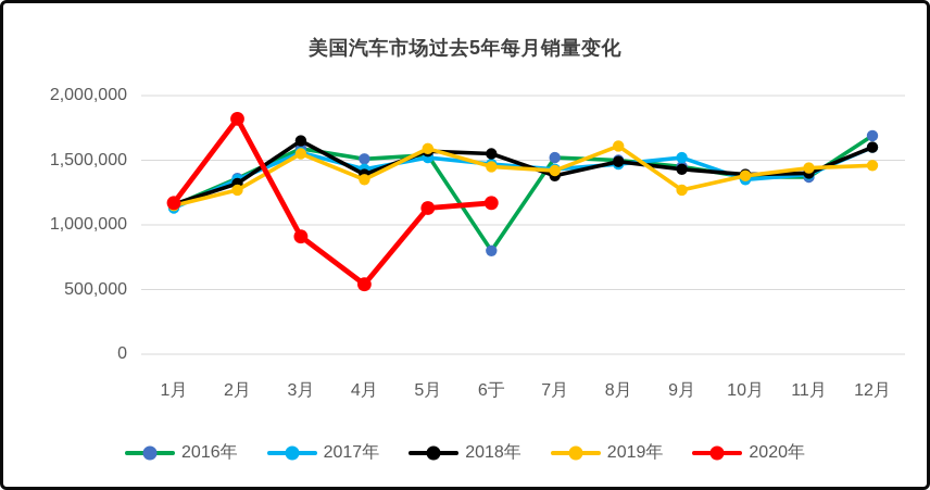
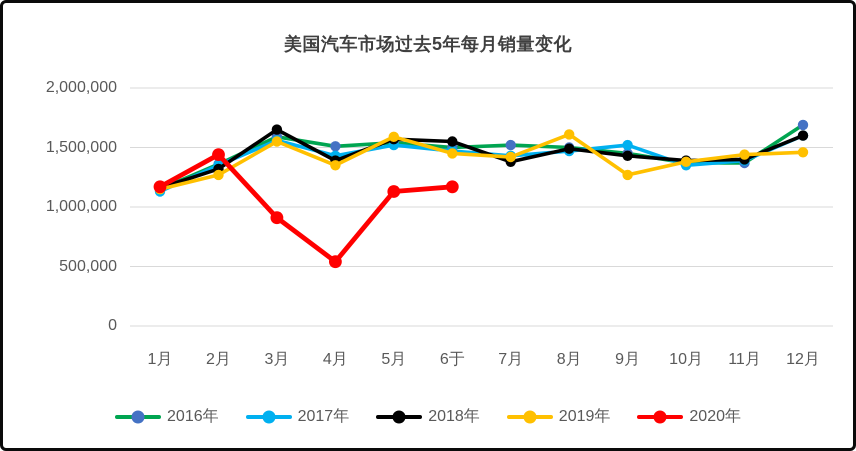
2020年/2月: 1820000 -> 1440000
2016年/6于: 800000 -> 1500000
